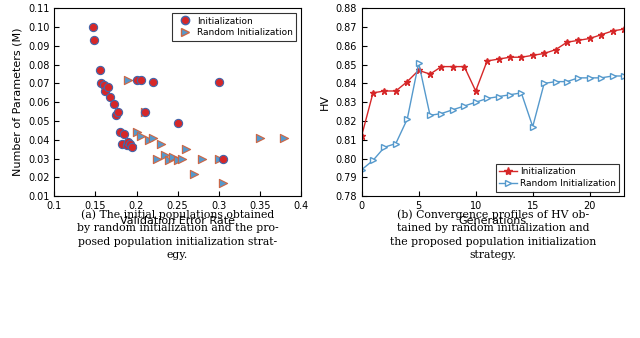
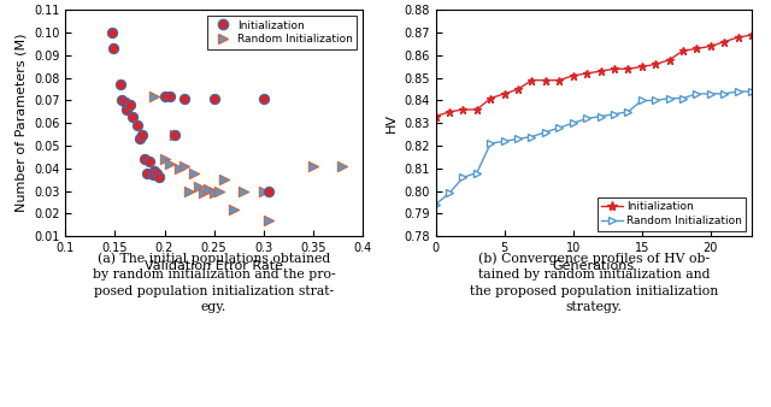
Initialization/0.25: 0.049 -> 0.071
Initialization/0: 0.812 -> 0.833
Initialization/5: 0.847 -> 0.843
Random Initialization/5: 0.851 -> 0.822
Initialization/10: 0.836 -> 0.851
Random Initialization/15: 0.817 -> 0.840
